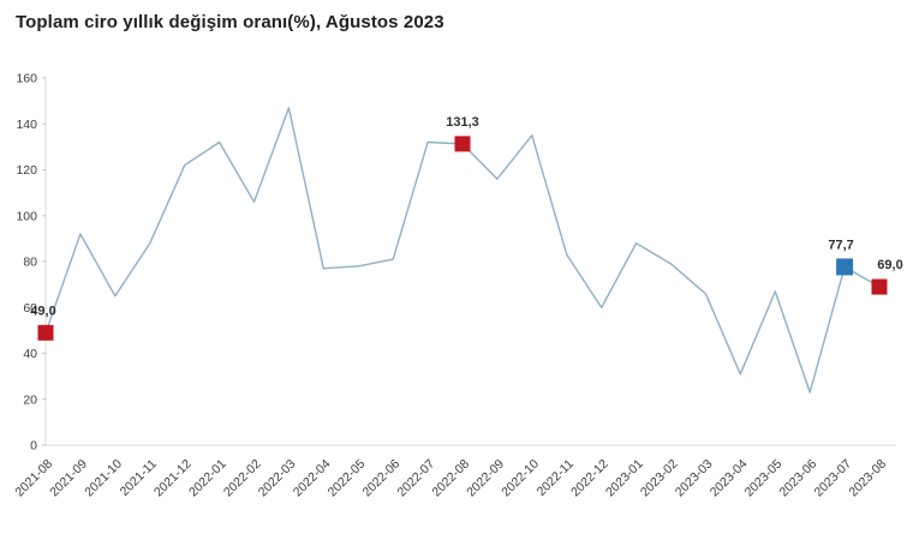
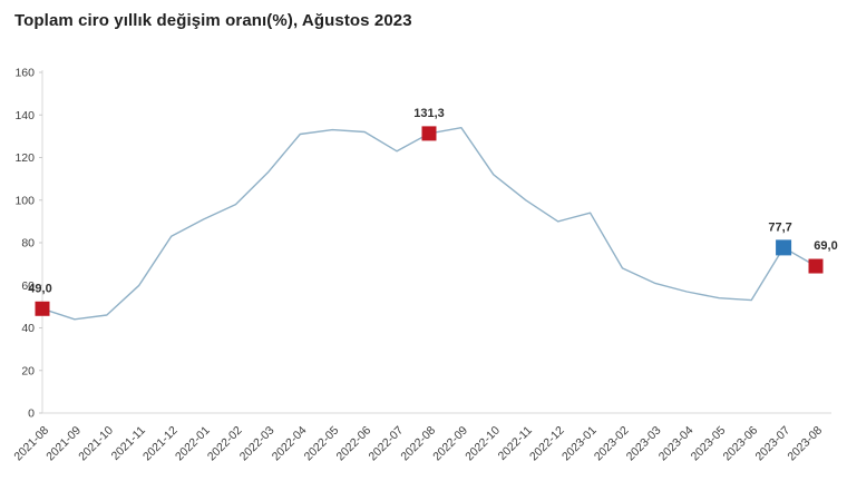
2021-09: 92 -> 44
2021-10: 65 -> 46
2021-11: 88 -> 60
2021-12: 122 -> 83
2022-01: 132 -> 91
2022-02: 106 -> 98
2022-03: 147 -> 113
2022-04: 77 -> 131
2022-05: 78 -> 133
2022-06: 81 -> 132
2022-07: 132 -> 123
2022-09: 116 -> 134
2022-10: 135 -> 112
2022-11: 83 -> 100
2022-12: 60 -> 90
2023-01: 88 -> 94
2023-02: 79 -> 68
2023-03: 66 -> 61
2023-04: 31 -> 57
2023-05: 67 -> 54
2023-06: 23 -> 53
